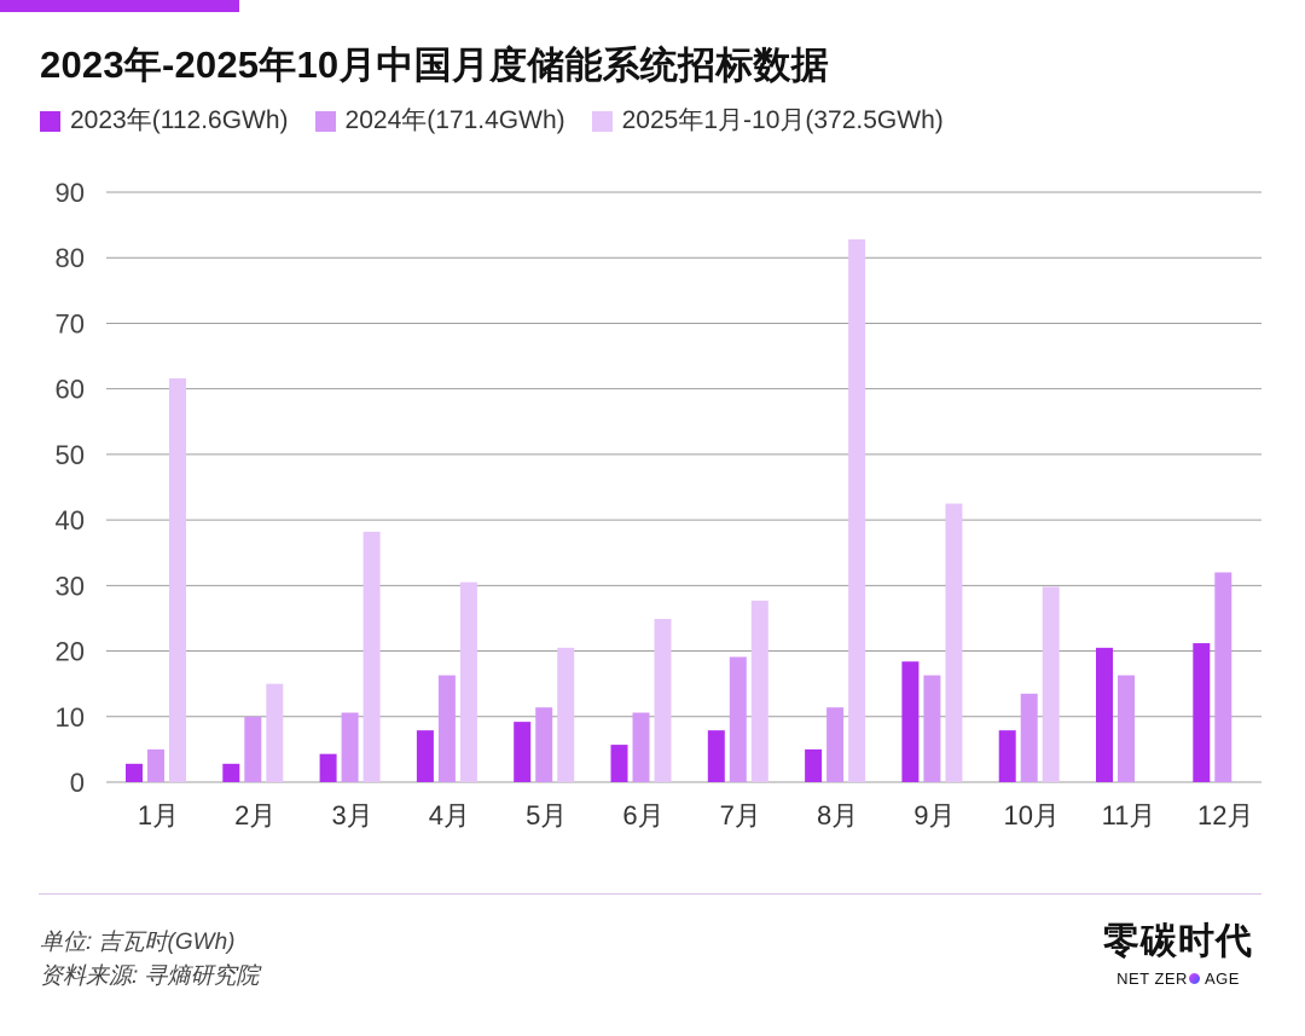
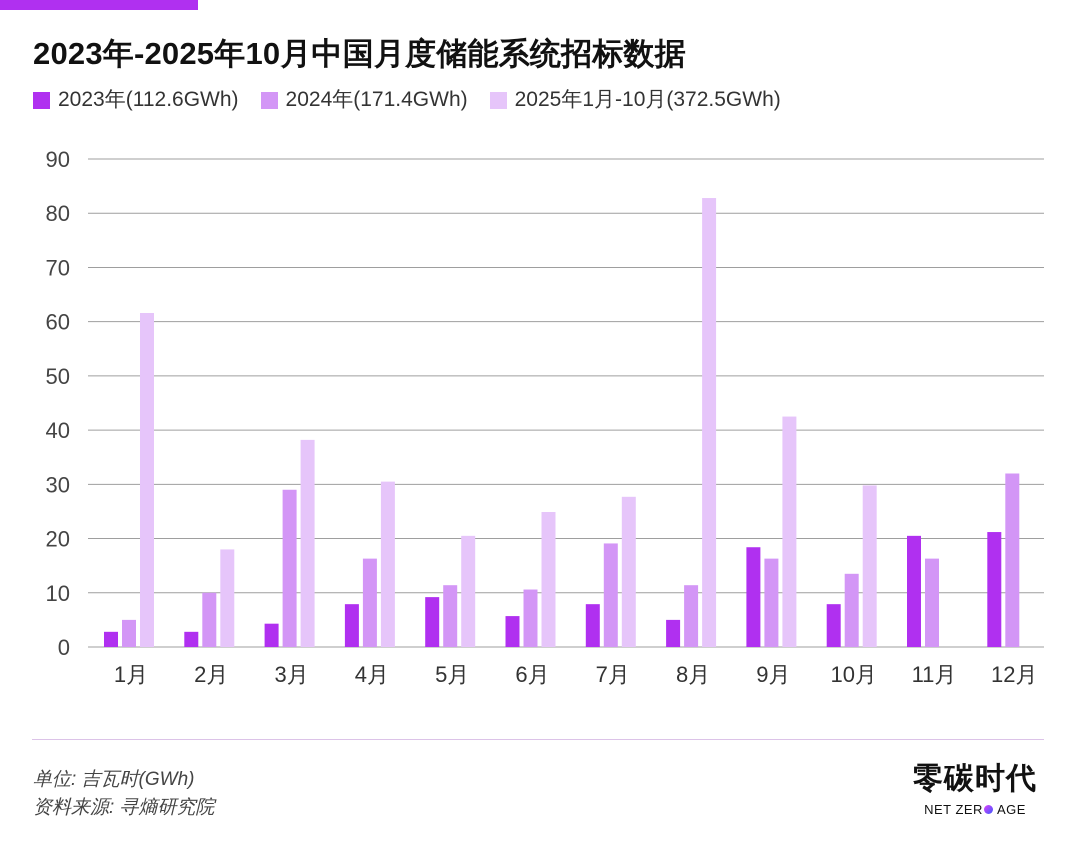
2025年1月-10月(372.5GWh)/2月: 15 -> 18
2024年(171.4GWh)/3月: 11 -> 29
